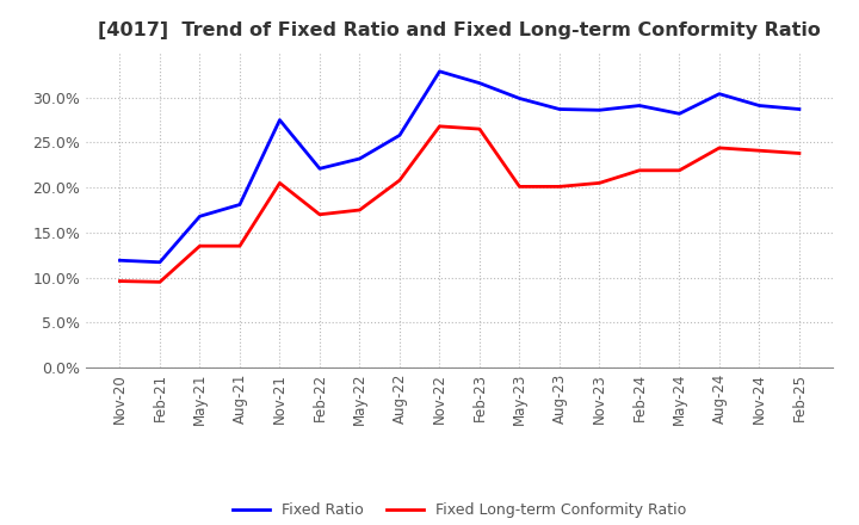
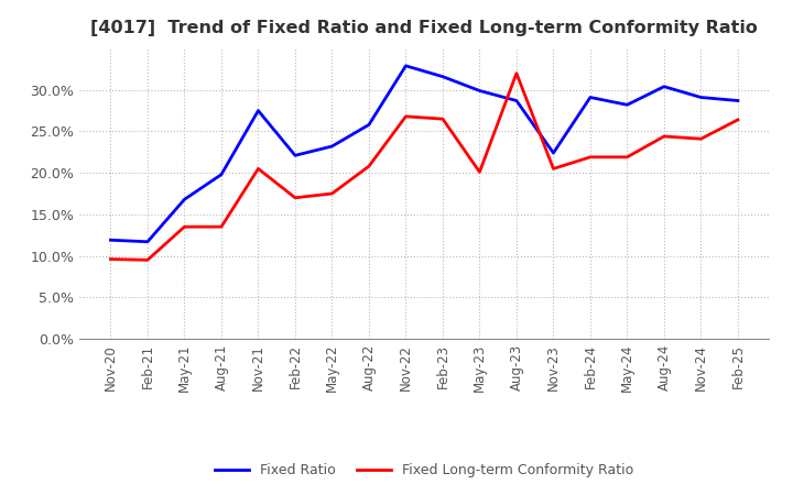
Fixed Ratio/Aug-21: 18.1% -> 19.8%
Fixed Long-term Conformity Ratio/Aug-23: 20.1% -> 32.0%
Fixed Ratio/Nov-23: 28.6% -> 22.4%
Fixed Long-term Conformity Ratio/Feb-25: 23.8% -> 26.4%
